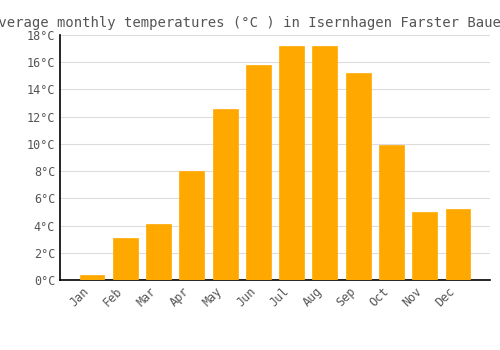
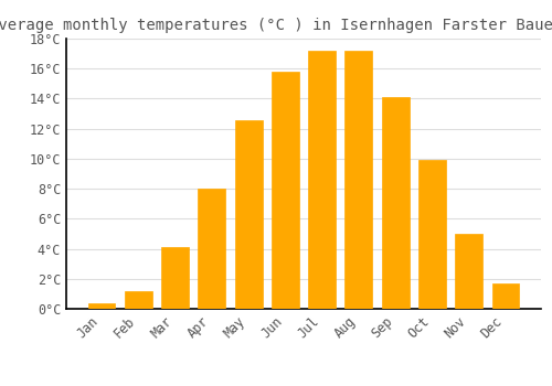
Feb: 3.1°C -> 1.2°C
Sep: 15.2°C -> 14.1°C
Dec: 5.2°C -> 1.7°C
